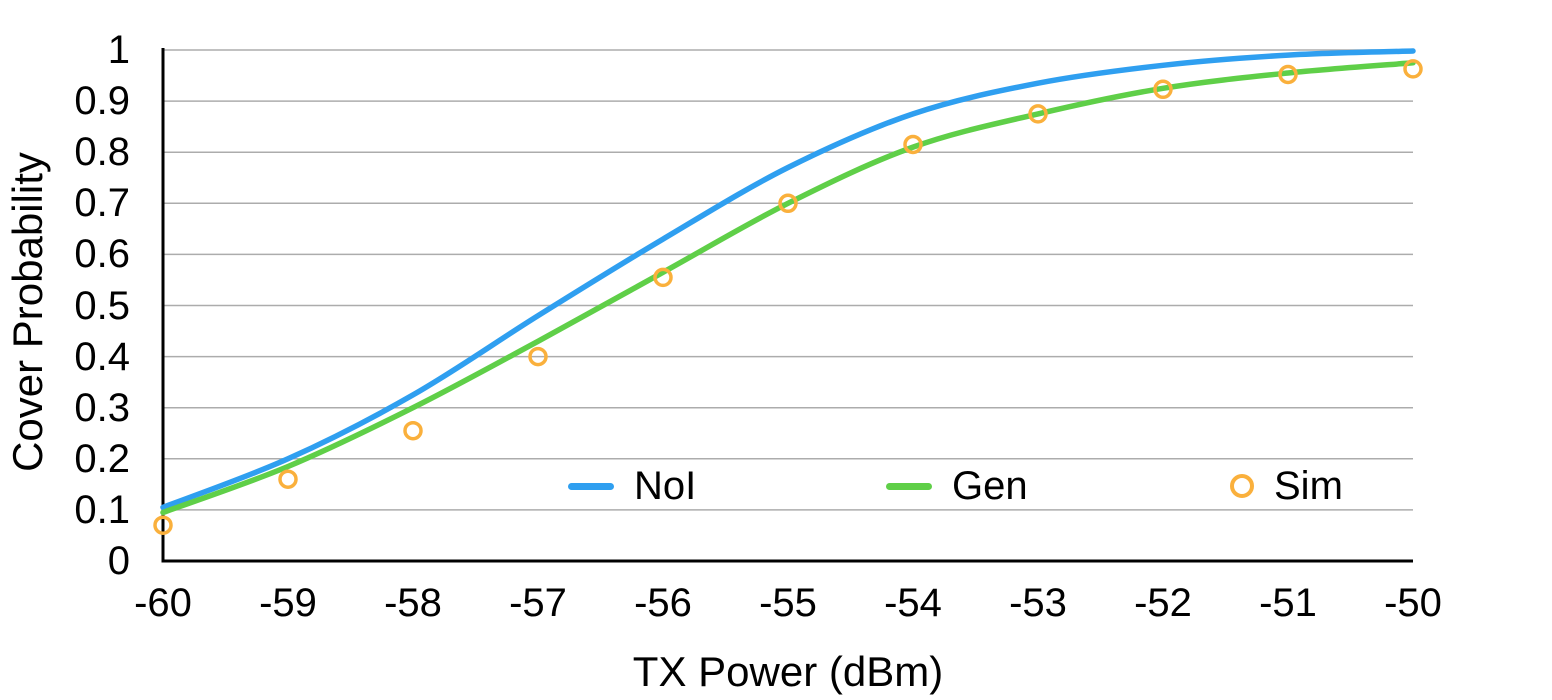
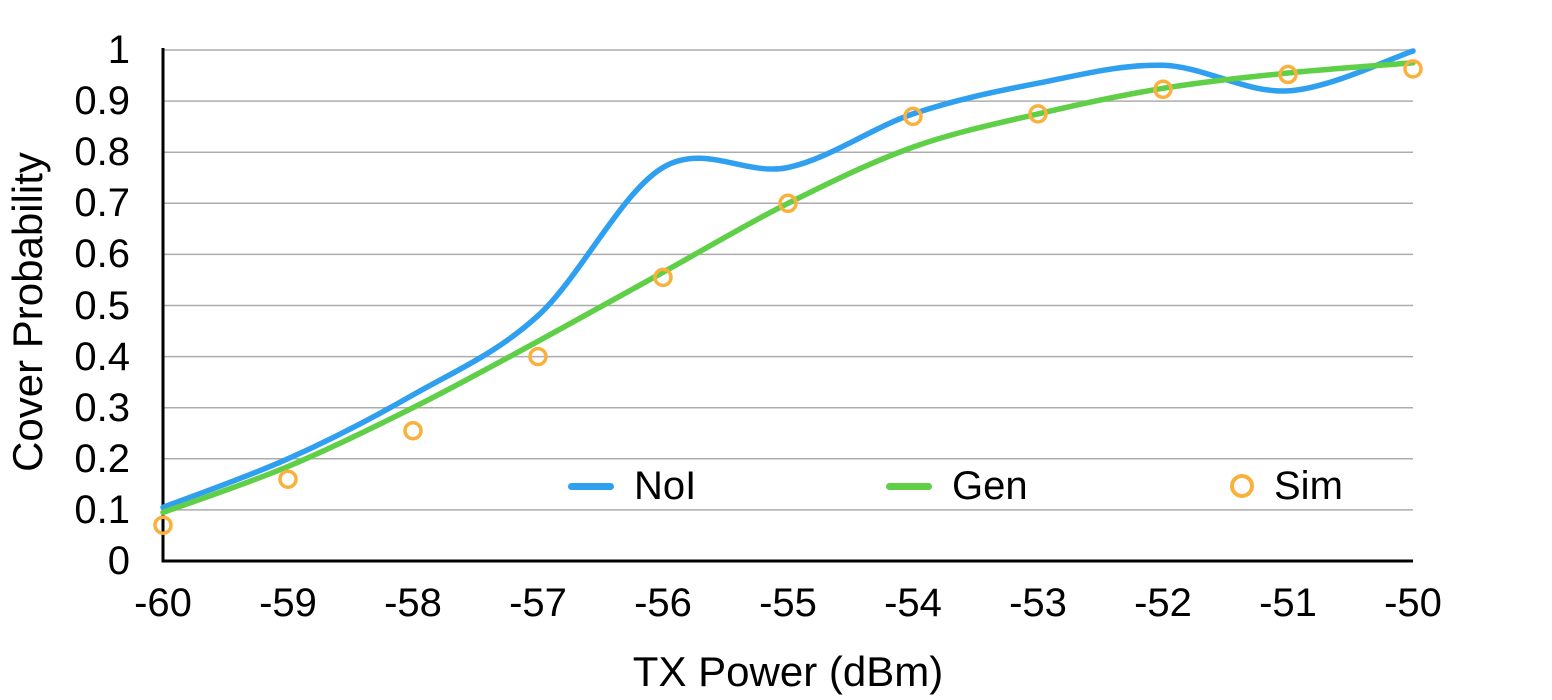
NoI/-56: 0.63 -> 0.77
Sim/-54: 0.81 -> 0.87
NoI/-51: 0.99 -> 0.92
